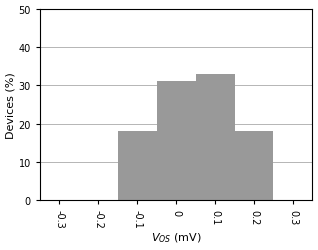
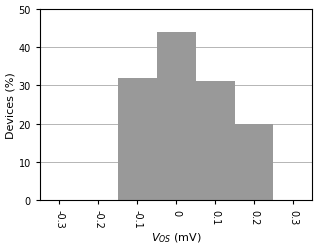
-0.1: 18 -> 32
0: 31 -> 44
0.1: 33 -> 31
0.2: 18 -> 20
